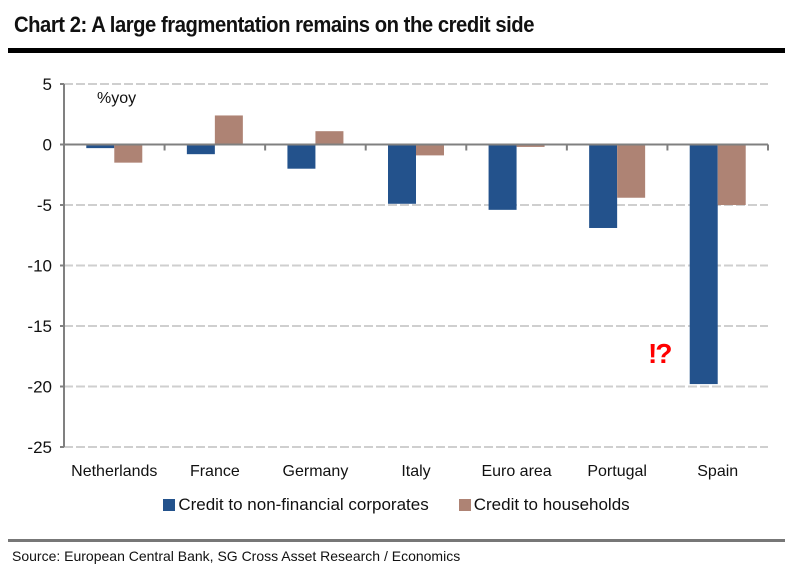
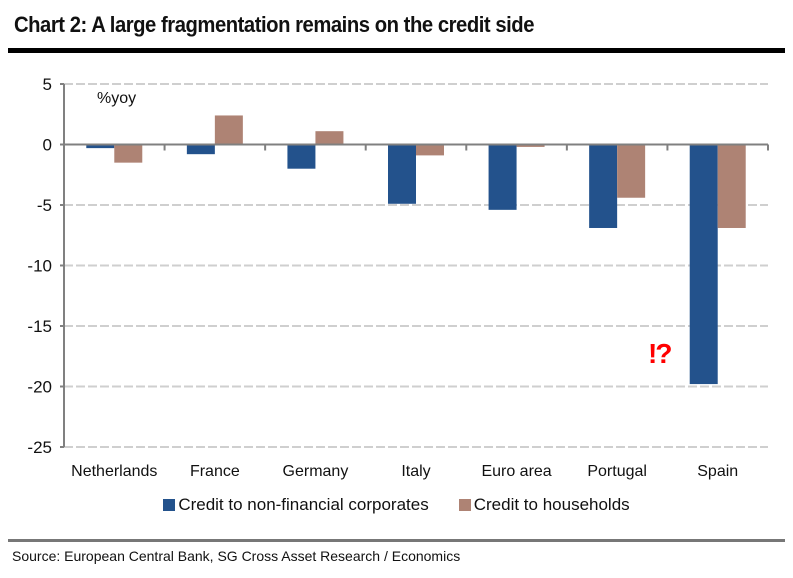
Credit to households/Spain: -5.0 -> -6.9
